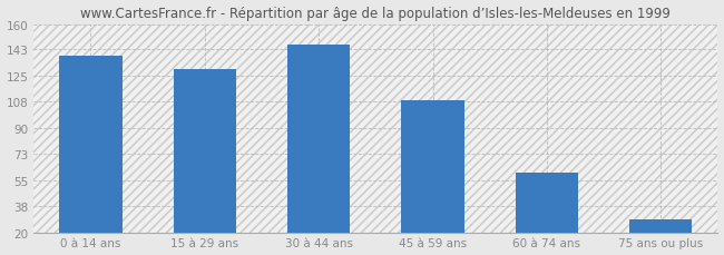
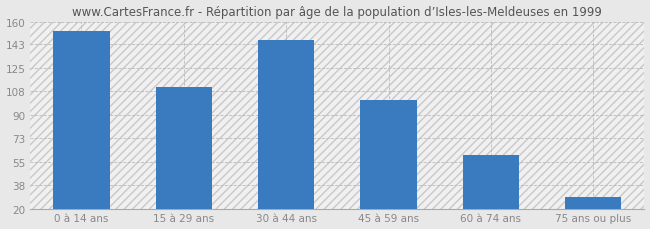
0 à 14 ans: 139 -> 153
15 à 29 ans: 130 -> 111
45 à 59 ans: 109 -> 101
